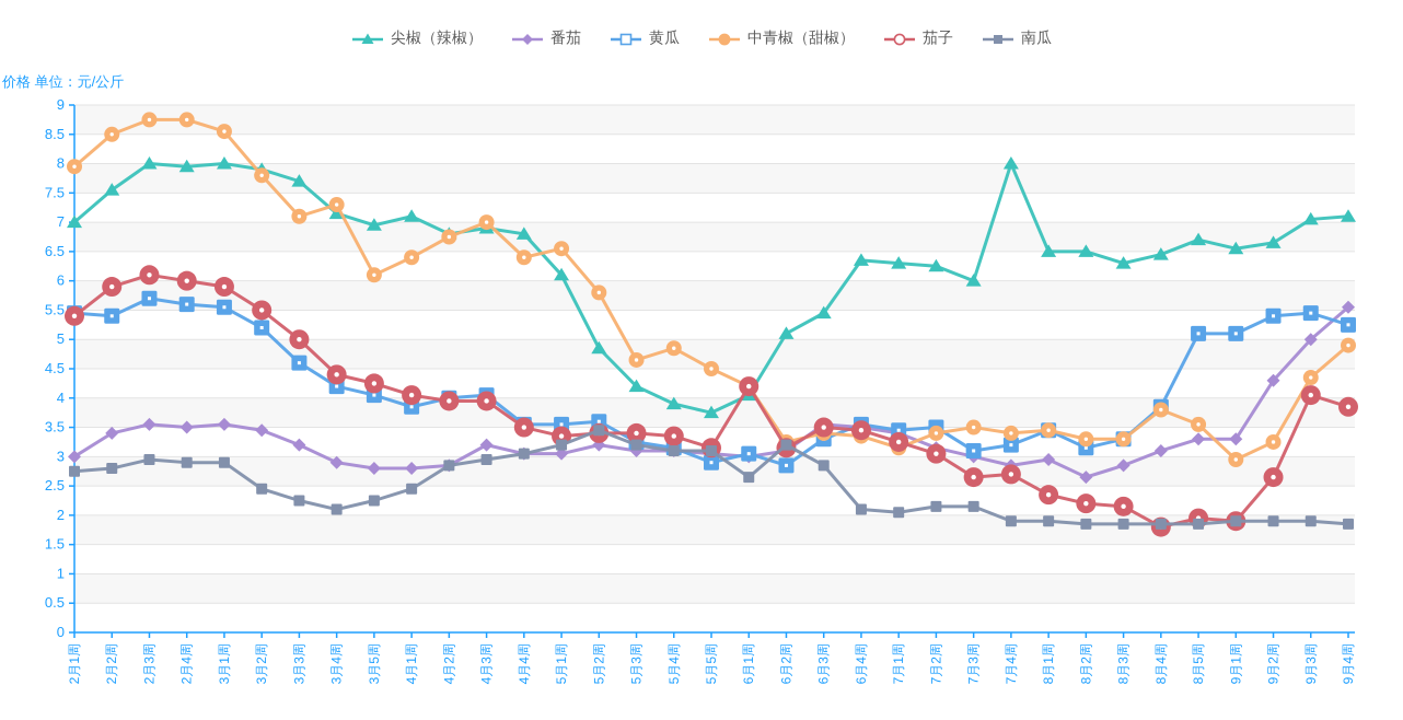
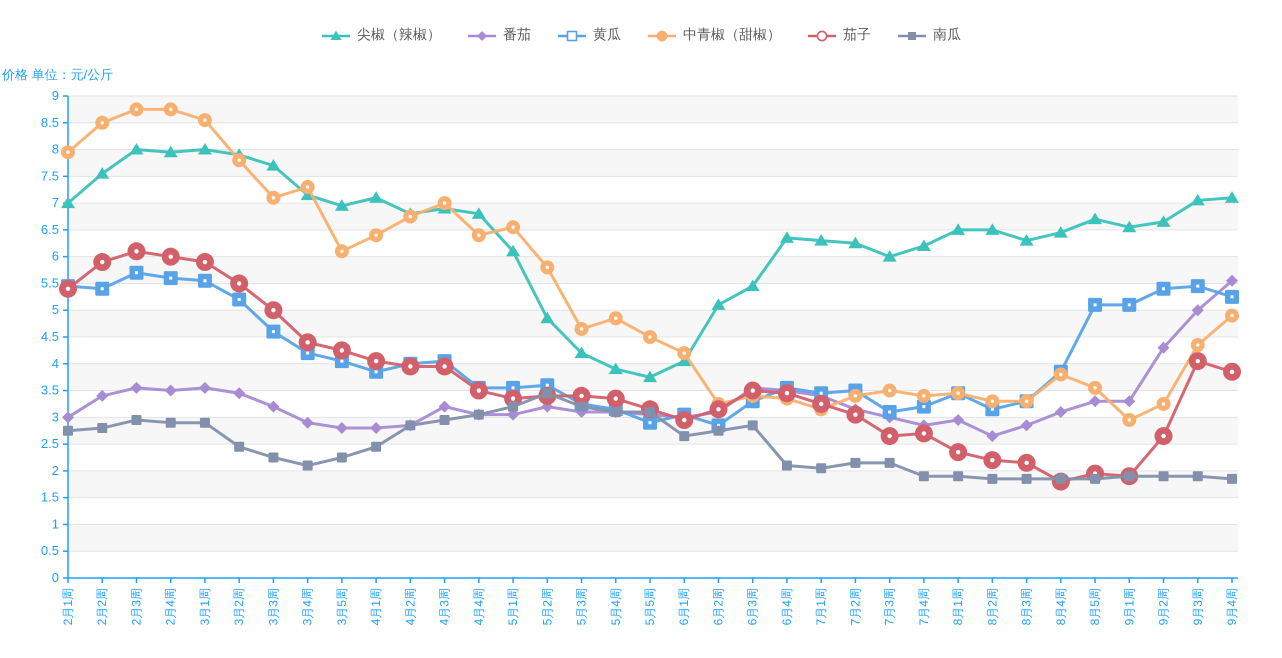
茄子/6月1周: 4.2 -> 3.0
南瓜/6月2周: 3.2 -> 2.8
尖椒（辣椒）/7月4周: 8.0 -> 6.2
